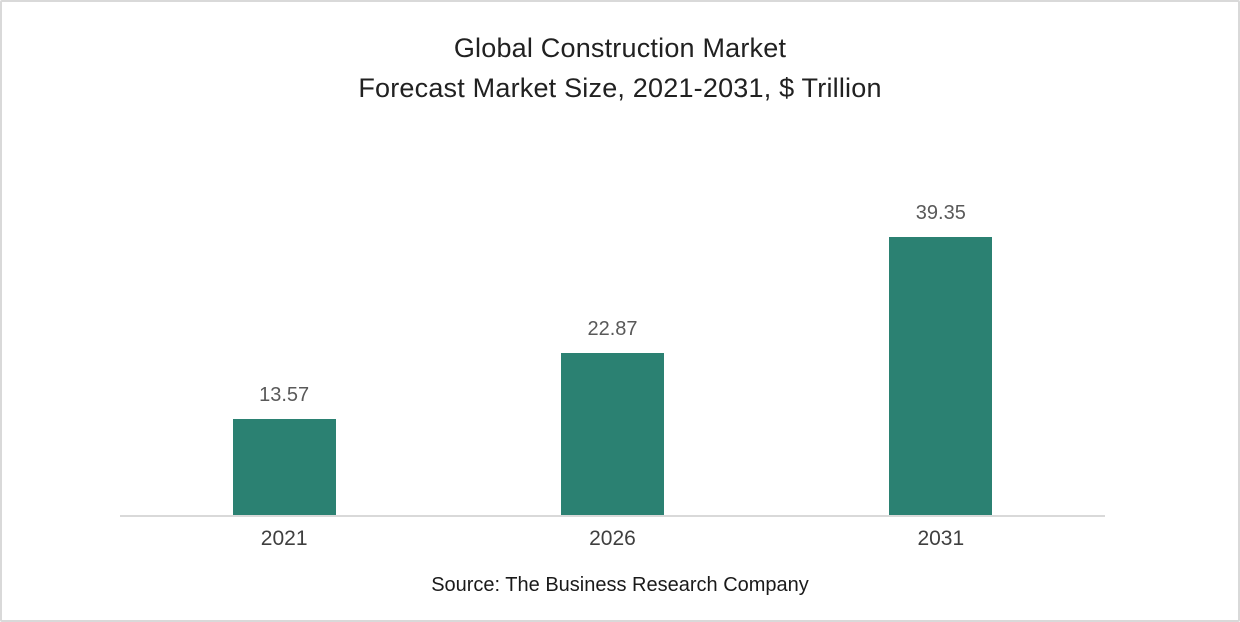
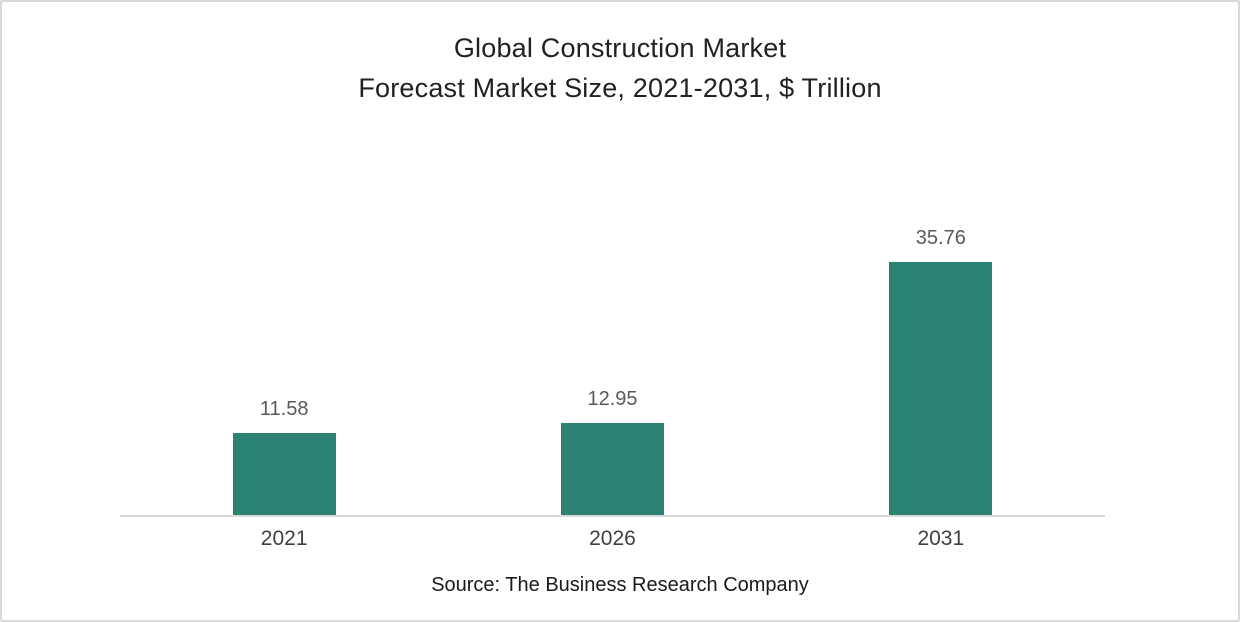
2021: 13.57 -> 11.58
2026: 22.87 -> 12.95
2031: 39.35 -> 35.76
